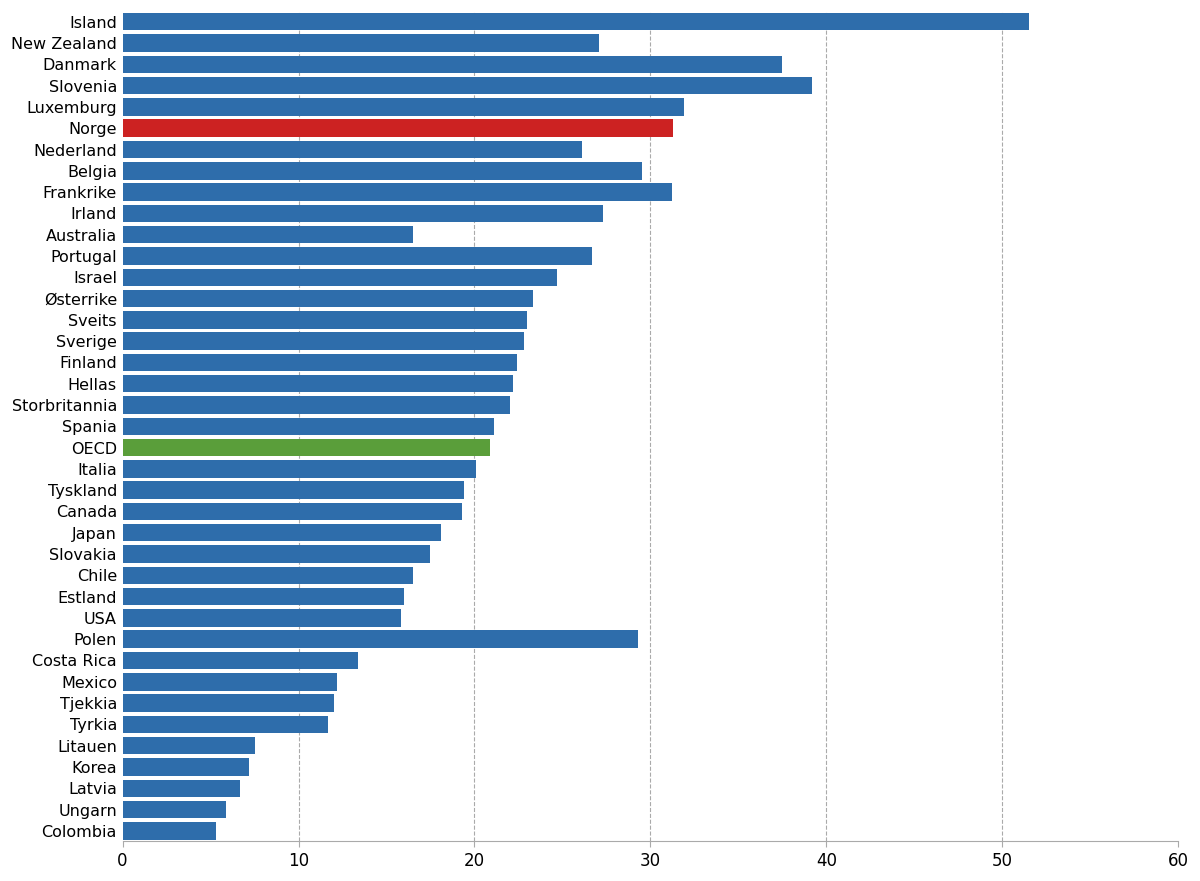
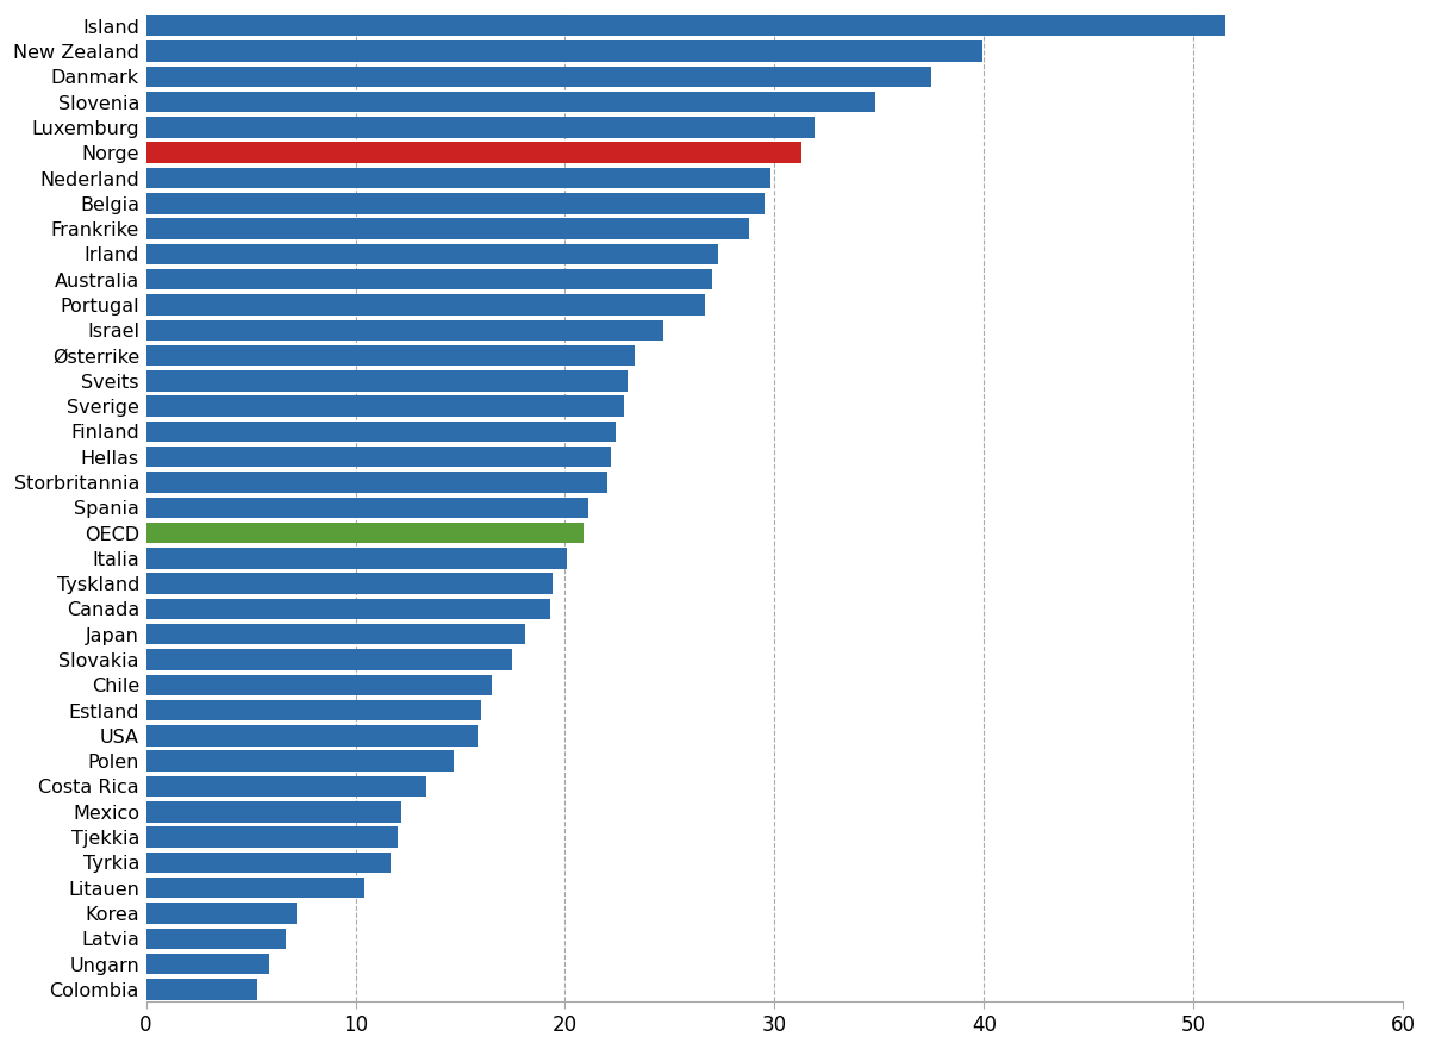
New Zealand: 27.1 -> 39.9
Slovenia: 39.2 -> 34.8
Nederland: 26.1 -> 29.8
Frankrike: 31.2 -> 28.8
Australia: 16.5 -> 27.0
Polen: 29.3 -> 14.7
Litauen: 7.5 -> 10.4
